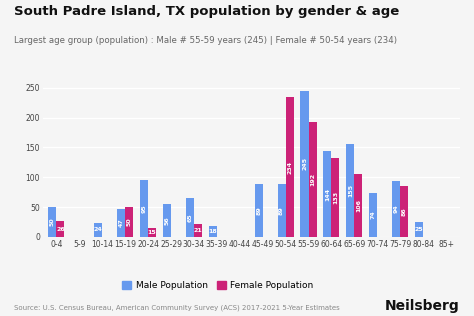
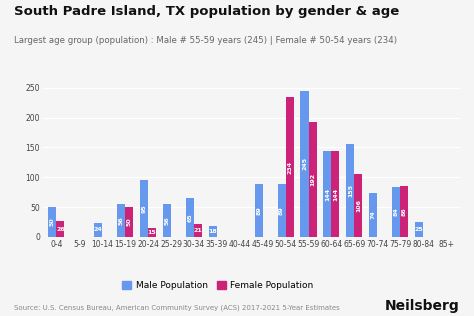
Male Population/15-19: 47 -> 56
Female Population/60-64: 133 -> 144
Male Population/75-79: 94 -> 84
